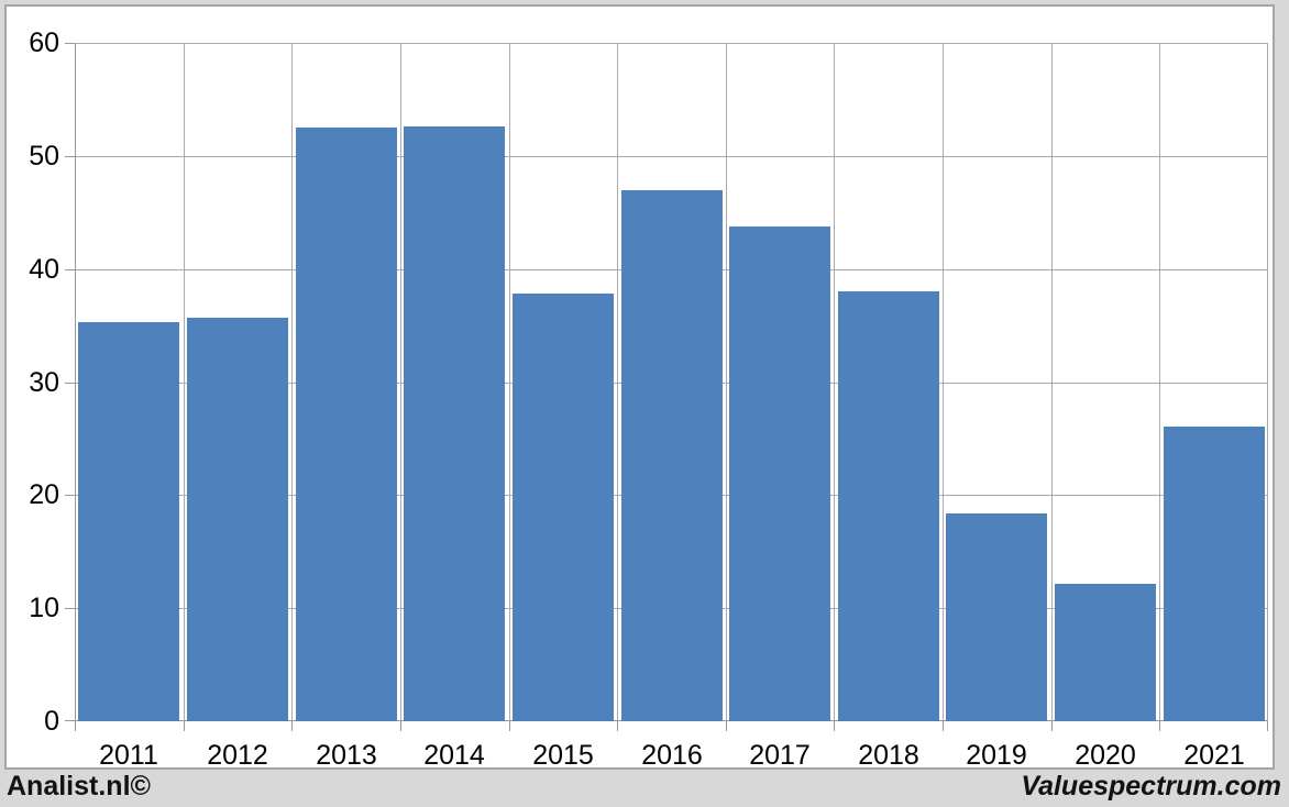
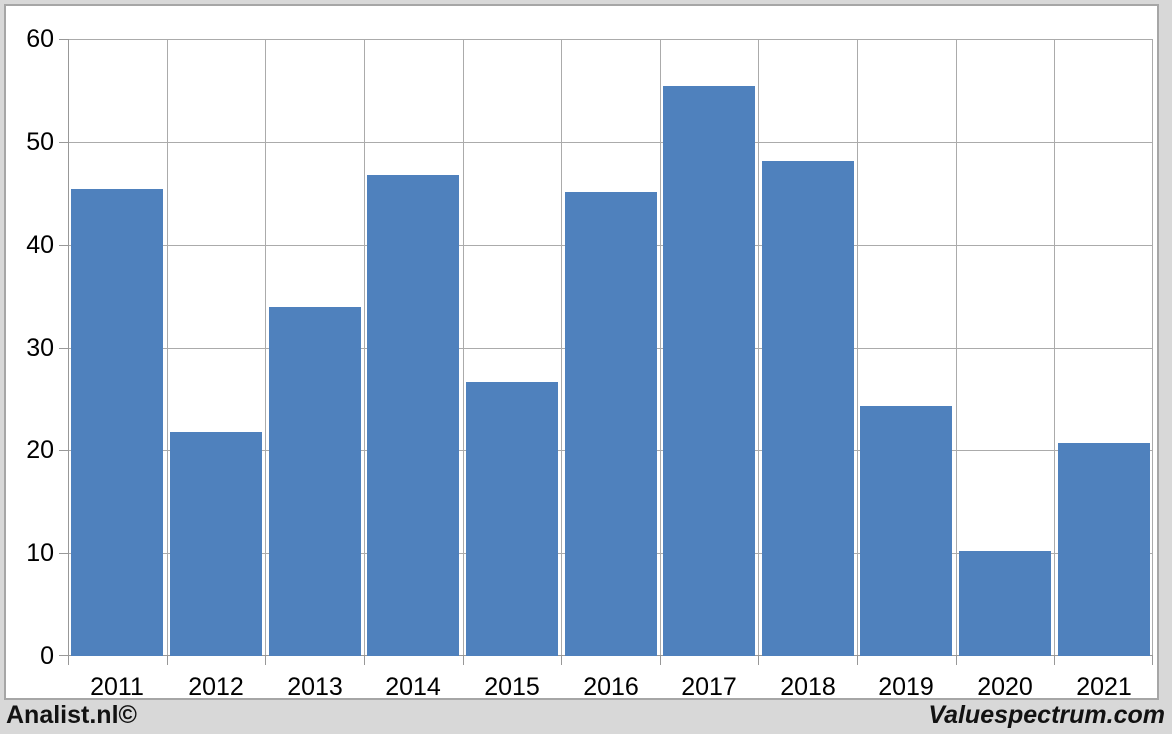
2011: 35.3 -> 45.4
2012: 35.7 -> 21.8
2013: 52.5 -> 33.9
2014: 52.6 -> 46.8
2015: 37.8 -> 26.6
2016: 47.0 -> 45.1
2017: 43.8 -> 55.4
2018: 38.0 -> 48.1
2019: 18.4 -> 24.3
2020: 12.2 -> 10.2
2021: 26.1 -> 20.7
